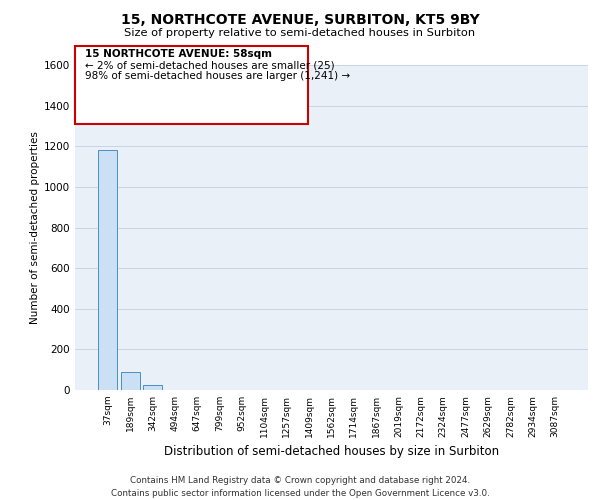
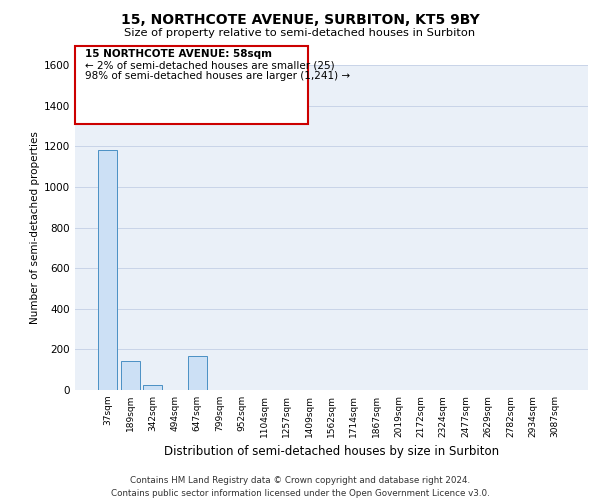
189sqm: 90 -> 145
647sqm: 1 -> 165
